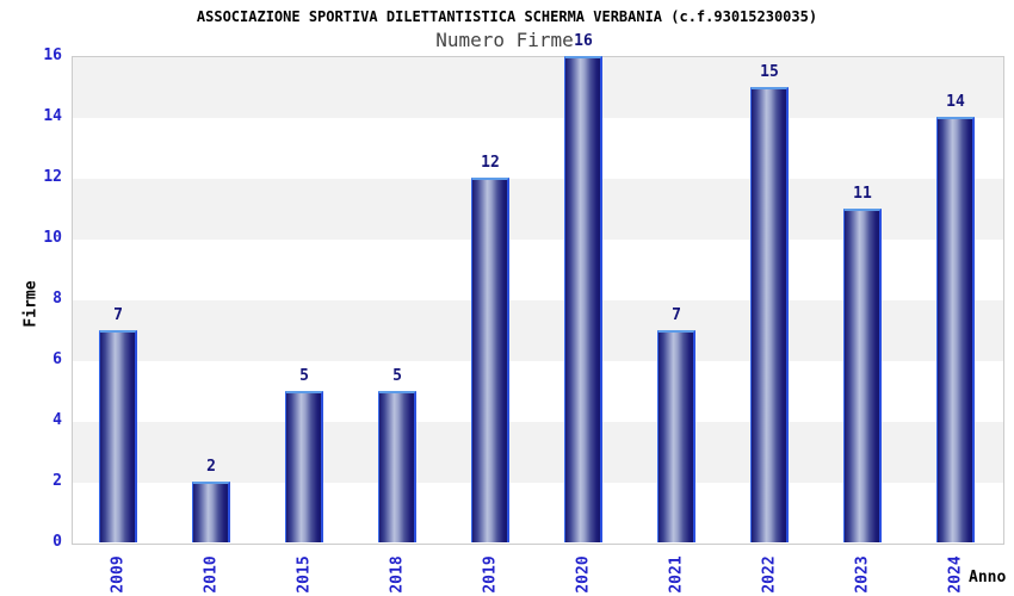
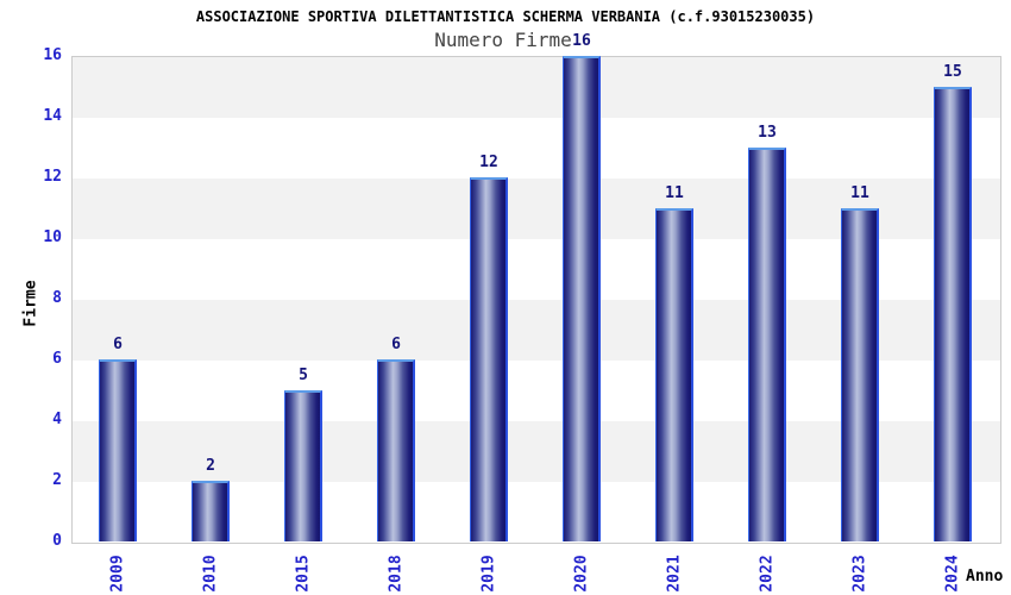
2009: 7 -> 6
2018: 5 -> 6
2021: 7 -> 11
2022: 15 -> 13
2024: 14 -> 15
